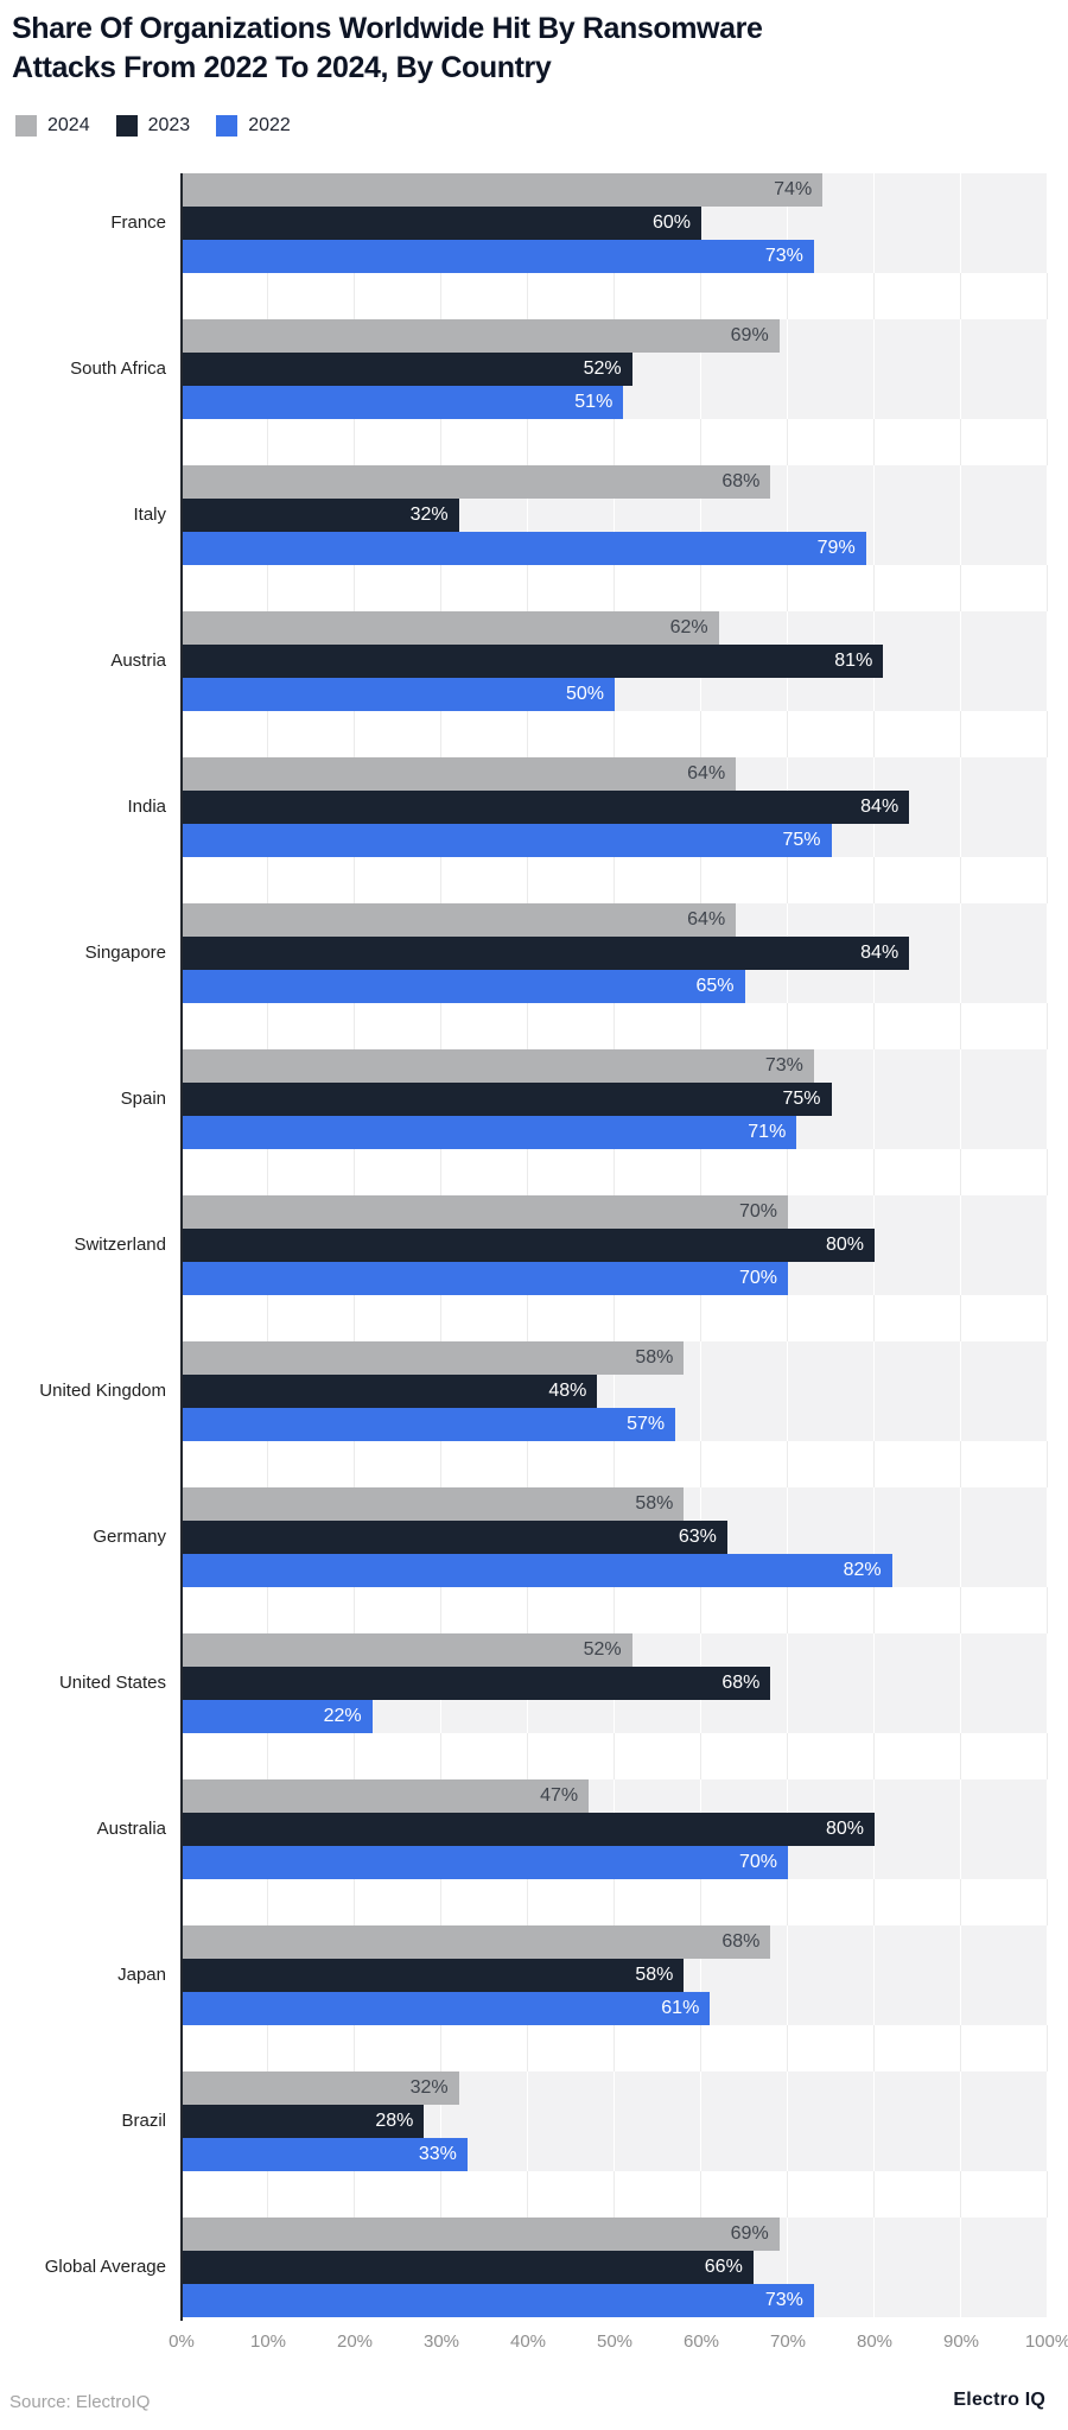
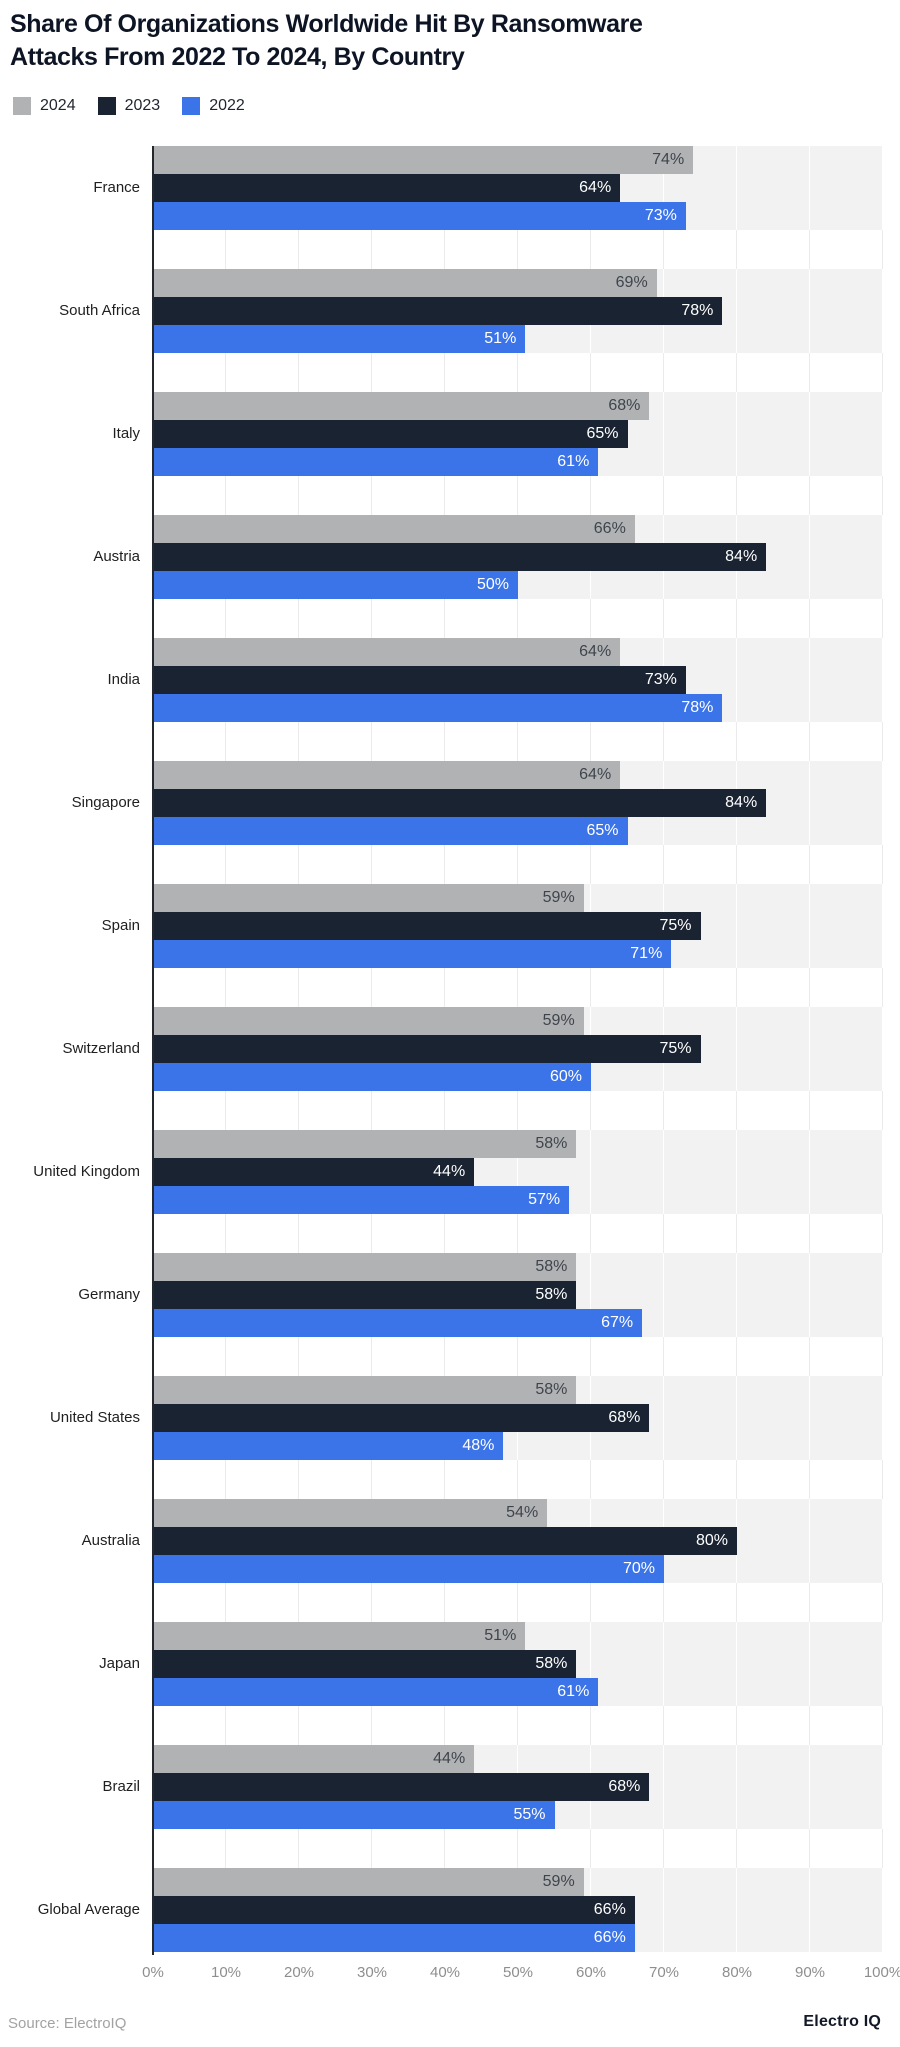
2023/France: 60% -> 64%
2023/South Africa: 52% -> 78%
2023/Italy: 32% -> 65%
2022/Italy: 79% -> 61%
2024/Austria: 62% -> 66%
2023/Austria: 81% -> 84%
2023/India: 84% -> 73%
2022/India: 75% -> 78%
2024/Spain: 73% -> 59%
2024/Switzerland: 70% -> 59%
2023/Switzerland: 80% -> 75%
2022/Switzerland: 70% -> 60%
2023/United Kingdom: 48% -> 44%
2023/Germany: 63% -> 58%
2022/Germany: 82% -> 67%
2024/United States: 52% -> 58%
2022/United States: 22% -> 48%
2024/Australia: 47% -> 54%
2024/Japan: 68% -> 51%
2024/Brazil: 32% -> 44%
2023/Brazil: 28% -> 68%
2022/Brazil: 33% -> 55%
2024/Global Average: 69% -> 59%
2022/Global Average: 73% -> 66%
